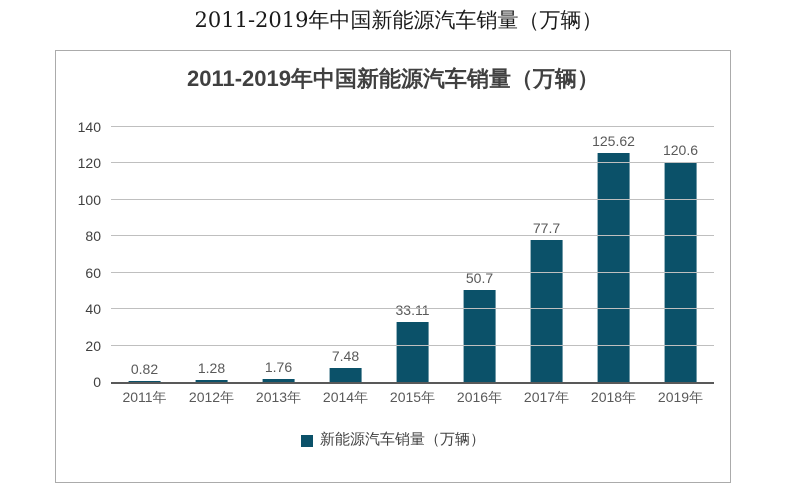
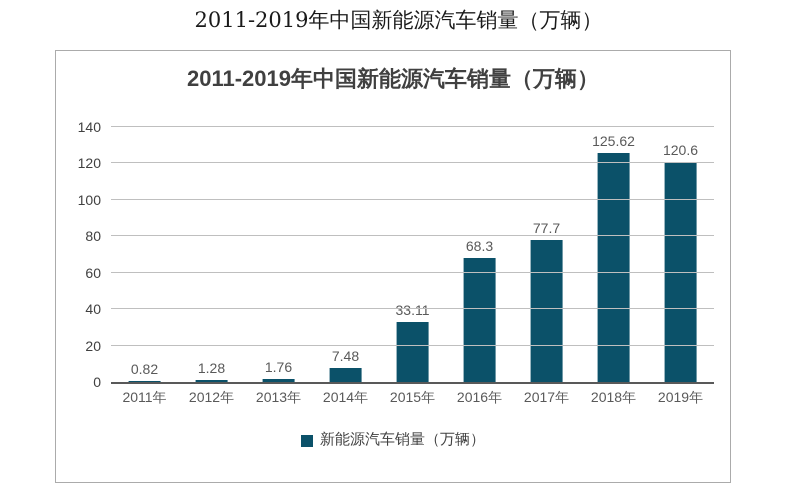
2016年: 50.7 -> 68.3
